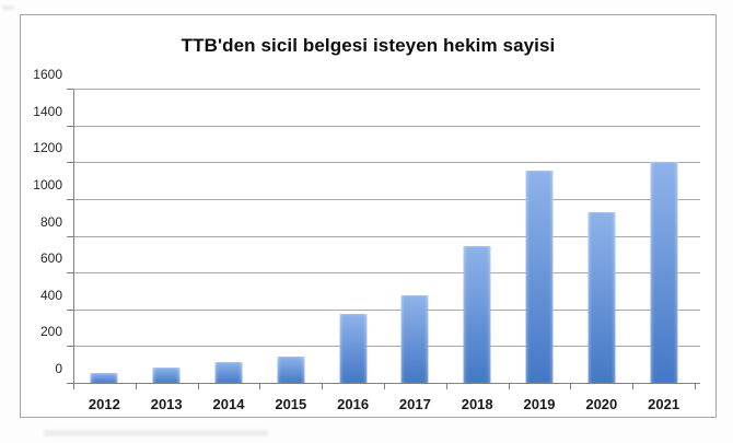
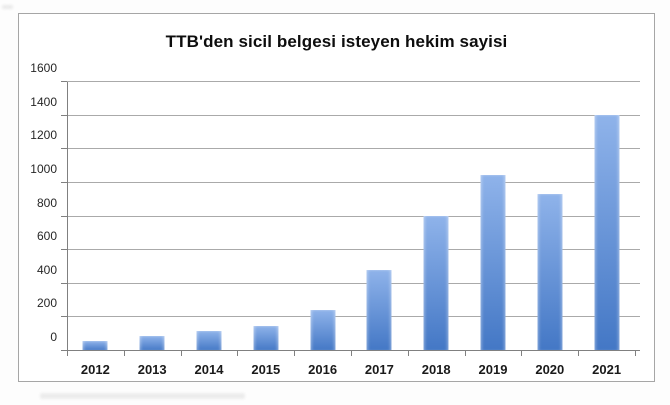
2016: 380 -> 240
2018: 750 -> 800
2019: 1160 -> 1050
2021: 1210 -> 1400
